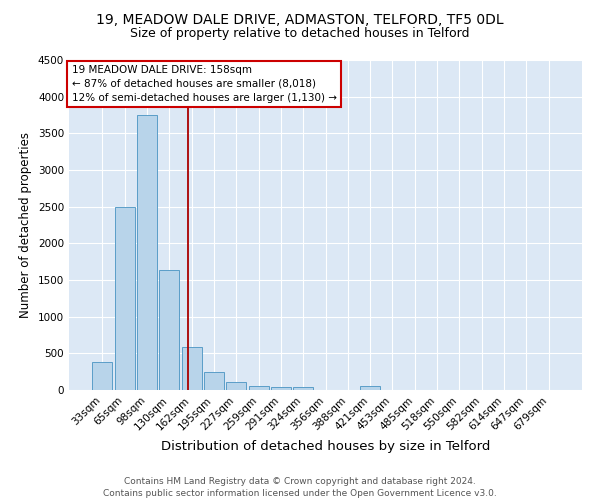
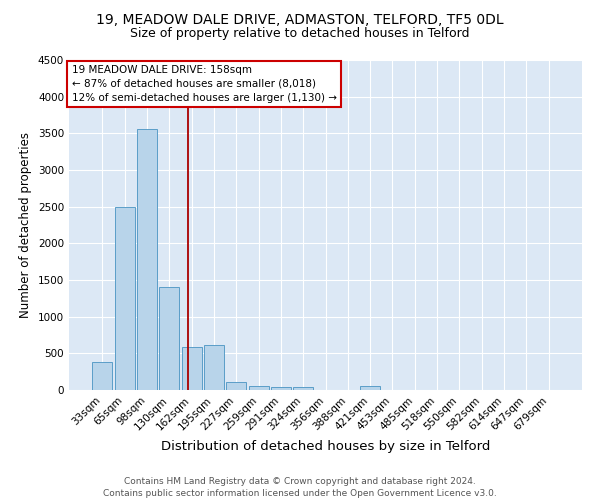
98sqm: 3750 -> 3560
130sqm: 1640 -> 1400
195sqm: 240 -> 620
